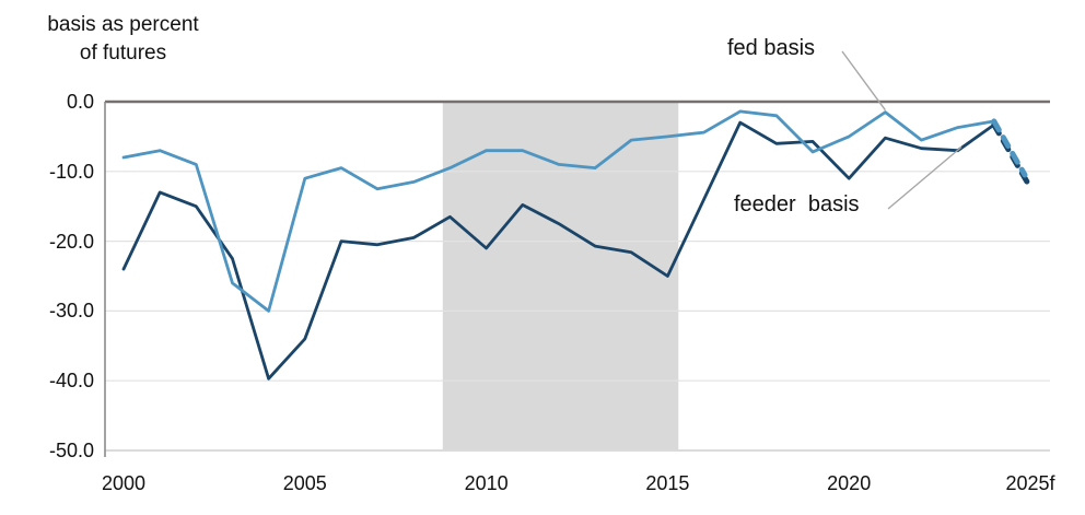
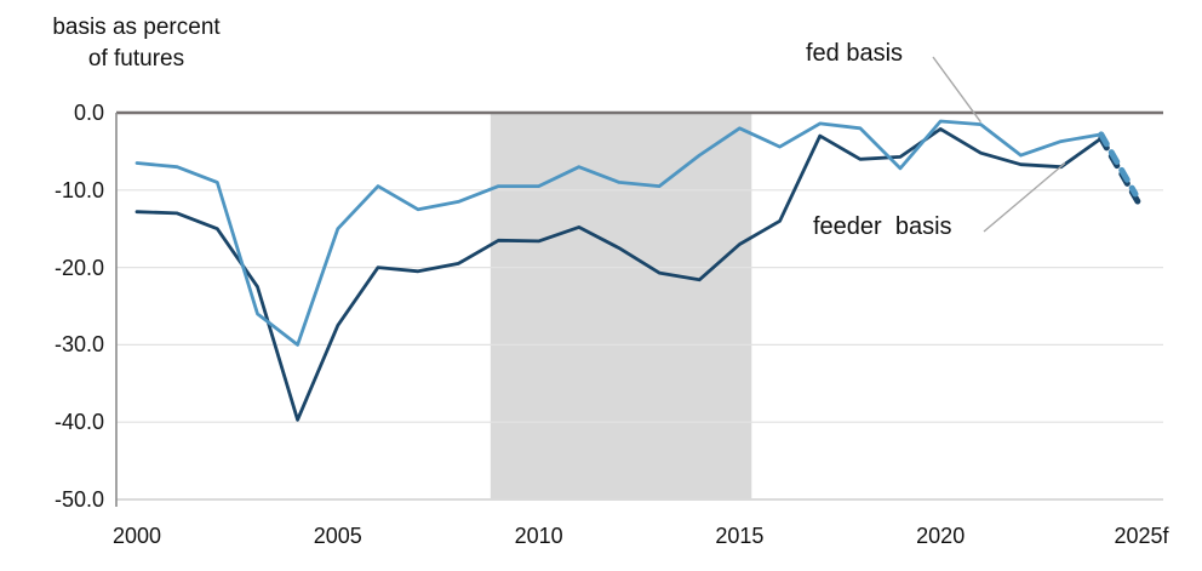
fed basis/2000: -8 -> -6
feeder basis/2000: -24 -> -13
fed basis/2005: -11 -> -15
feeder basis/2005: -34 -> -28
fed basis/2010: -7 -> -10
feeder basis/2010: -21 -> -17
fed basis/2015: -5 -> -2
feeder basis/2015: -25 -> -17
fed basis/2020: -5 -> -1
feeder basis/2020: -11 -> -2
